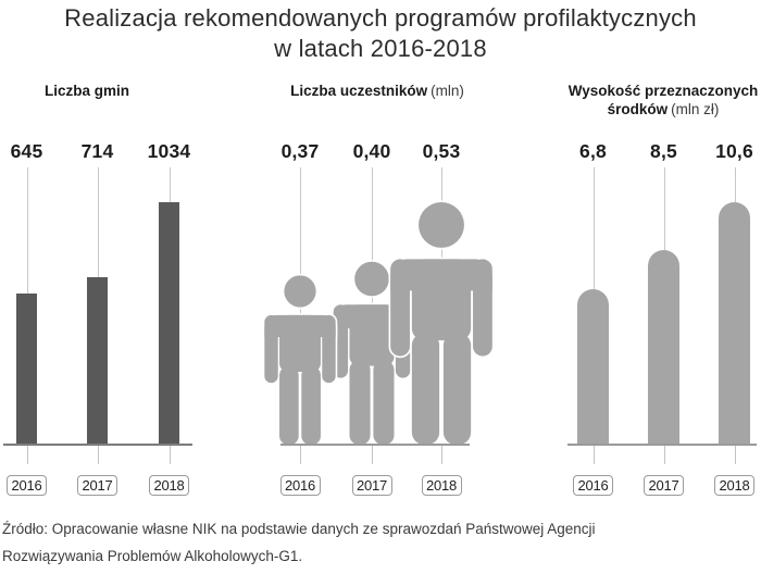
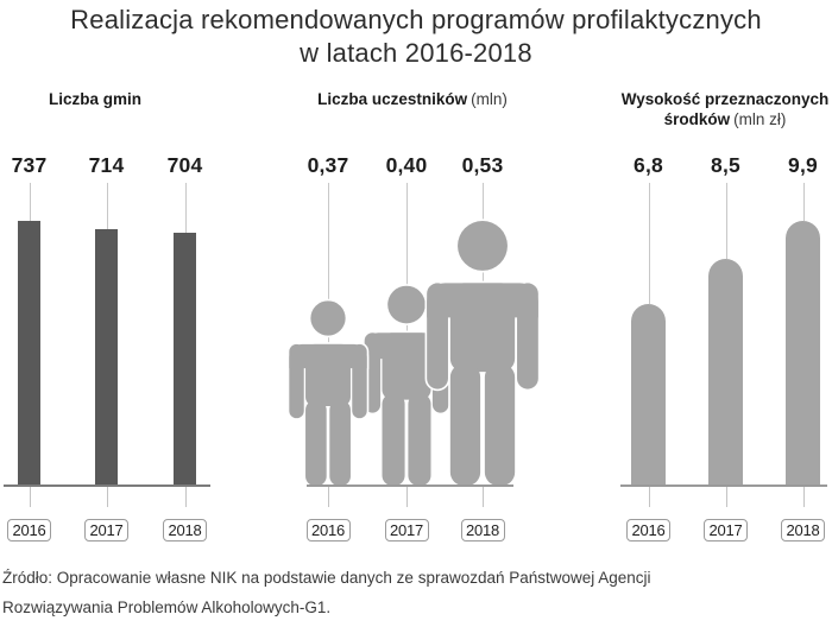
Liczba gmin/2016: 645 -> 737
Liczba gmin/2018: 1034 -> 704
Wysokość przeznaczonych/2018: 10,6 -> 9,9
